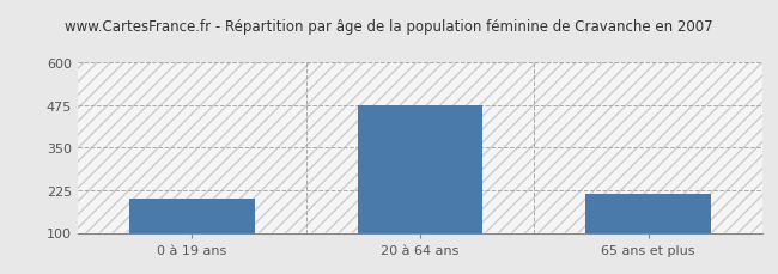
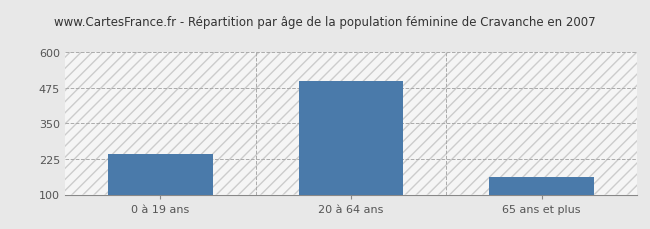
0 à 19 ans: 200 -> 243
20 à 64 ans: 475 -> 497
65 ans et plus: 215 -> 160
